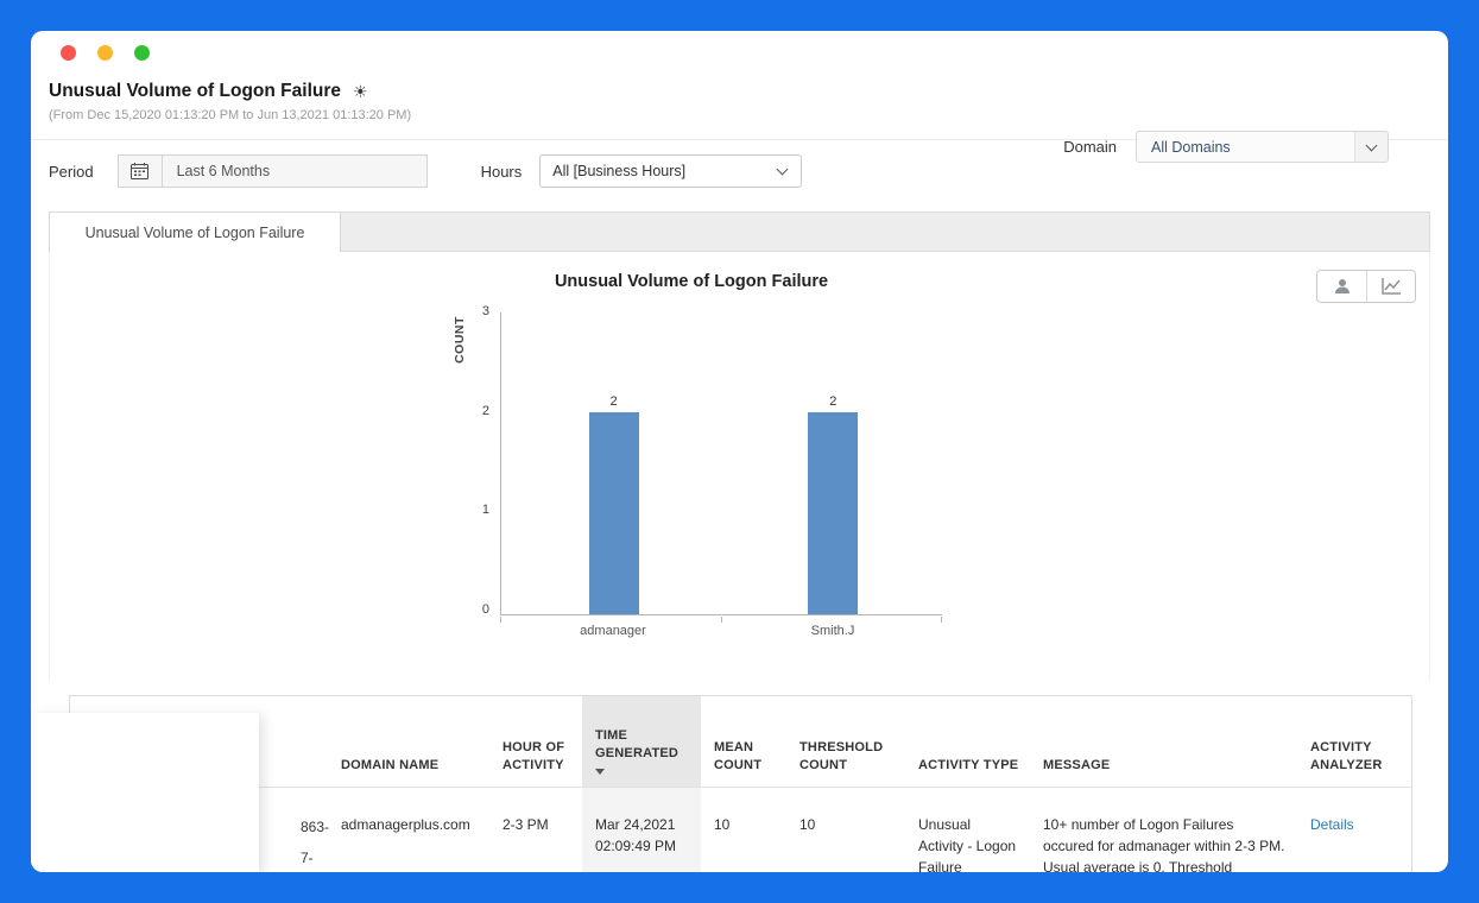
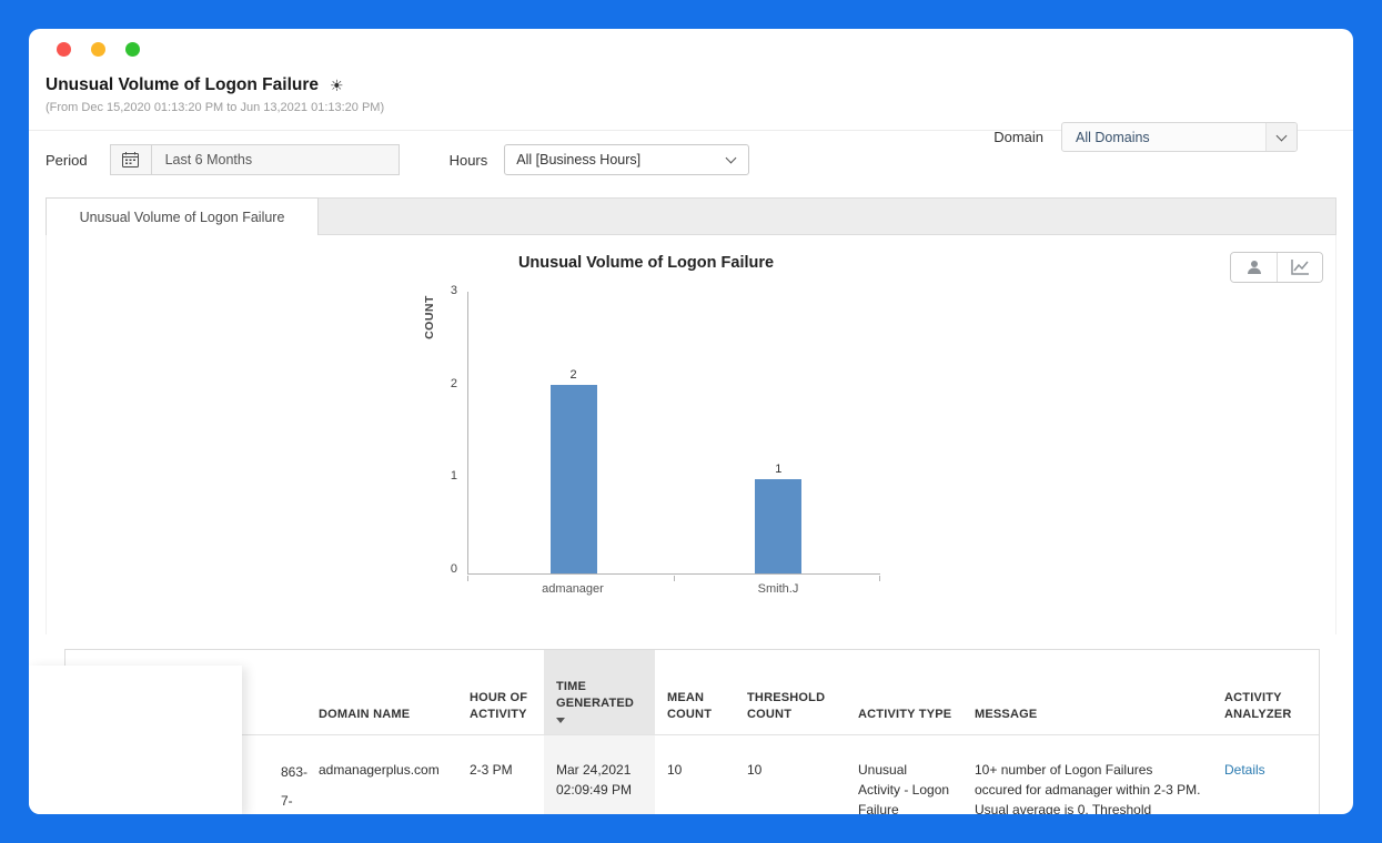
Smith.J: 2 -> 1
